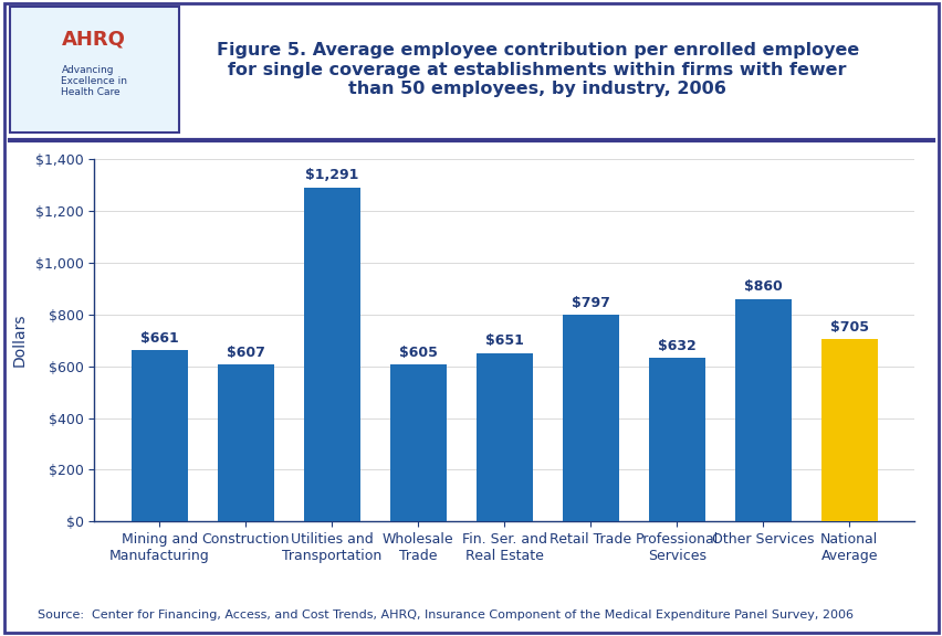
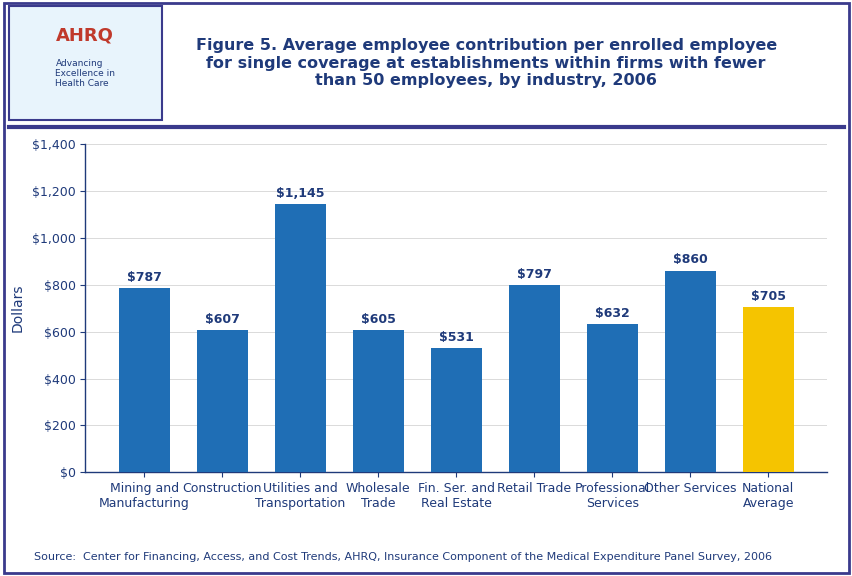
Mining and Manufacturing: $661 -> $787
Utilities and Transportation: $1,291 -> $1,145
Fin. Ser. and Real Estate: $651 -> $531
